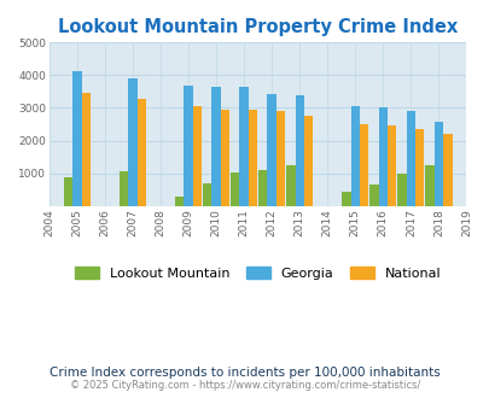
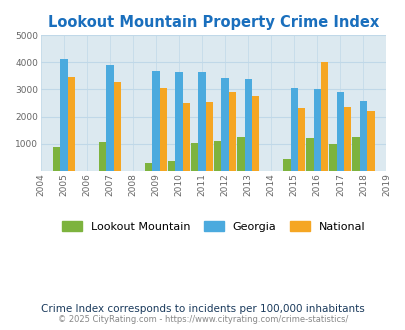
Lookout Mountain/2010: 700 -> 350
National/2010: 2960 -> 2500
National/2011: 2940 -> 2550
National/2015: 2500 -> 2300
Lookout Mountain/2016: 670 -> 1200
National/2016: 2460 -> 4000
